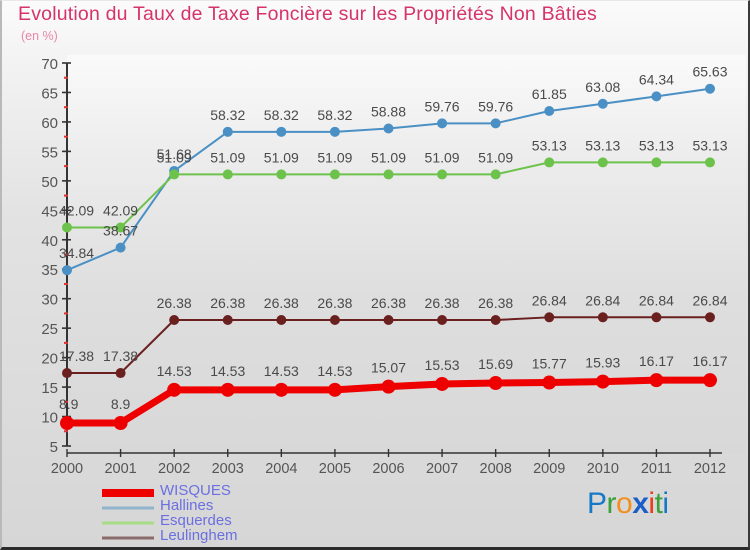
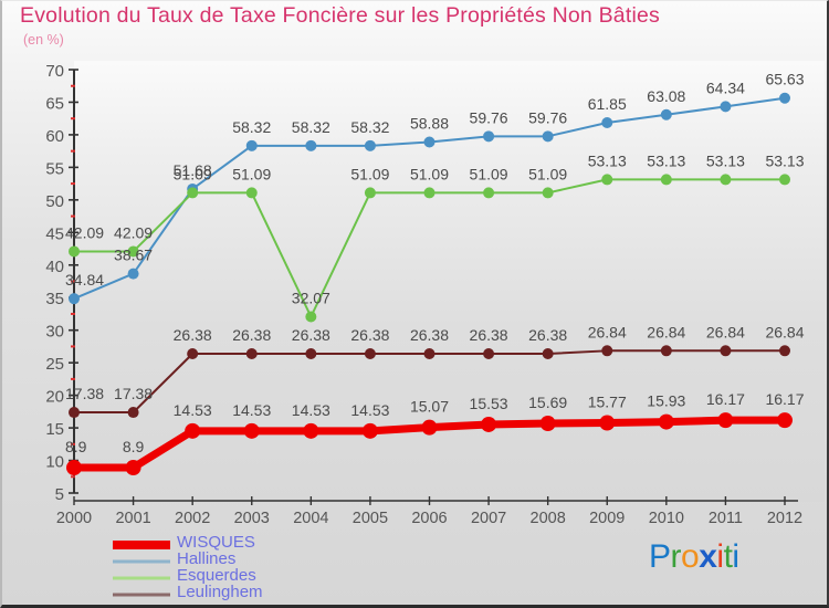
Esquerdes/2004: 51.09 -> 32.07
